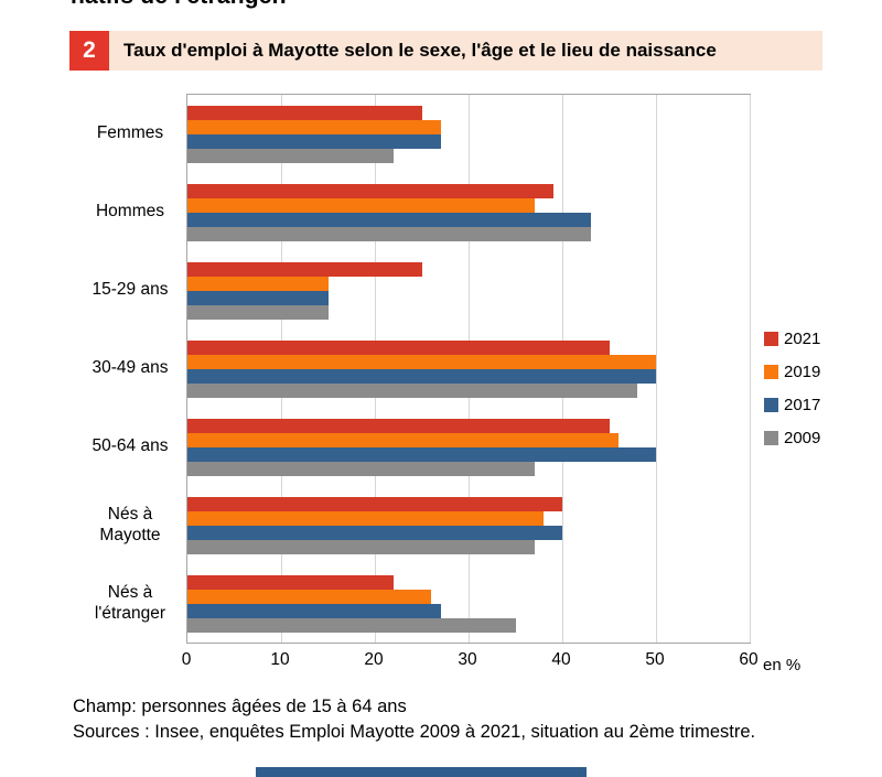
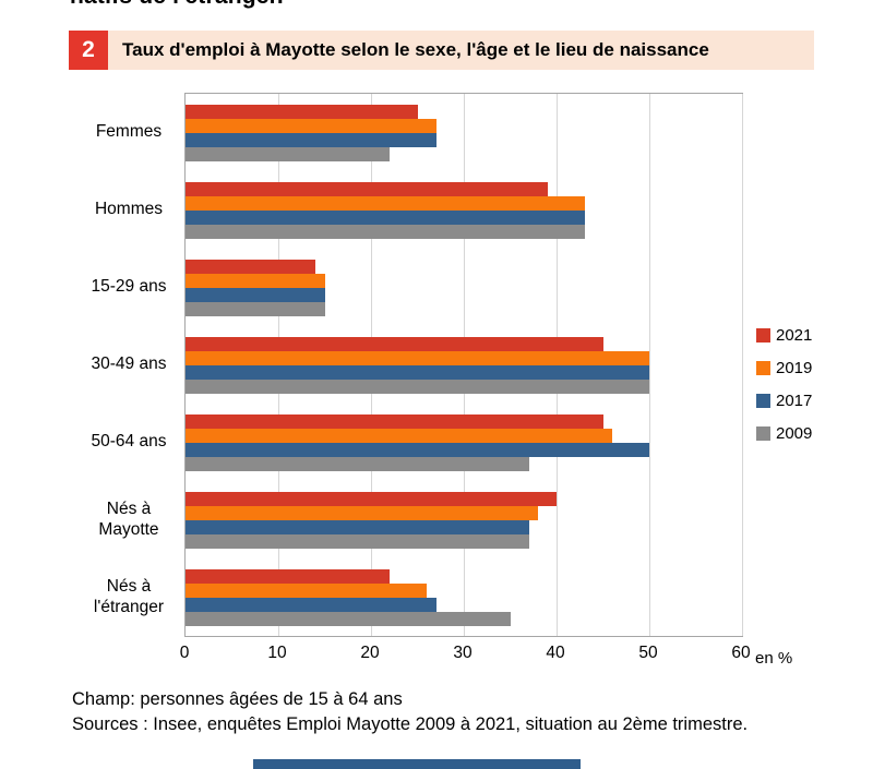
2019/Hommes: 37 -> 43
2021/15-29 ans: 25 -> 14
2009/30-49 ans: 48 -> 50
2017/Nés à Mayotte: 40 -> 37
